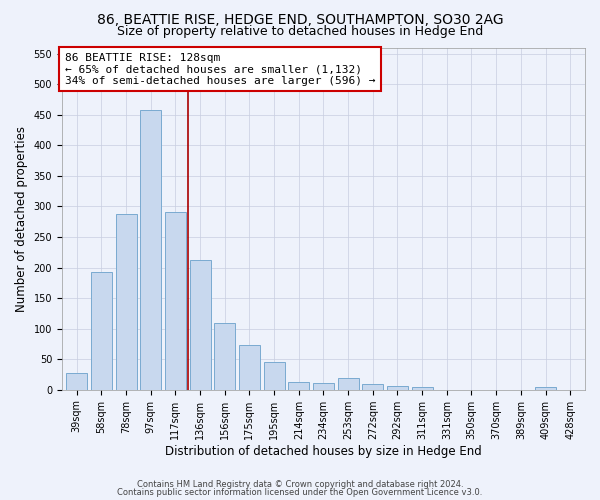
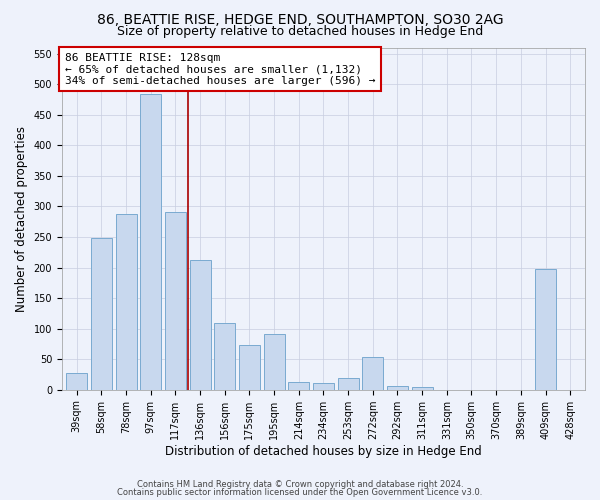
58sqm: 192 -> 248
97sqm: 458 -> 484
195sqm: 46 -> 92
272sqm: 9 -> 54
409sqm: 5 -> 198
